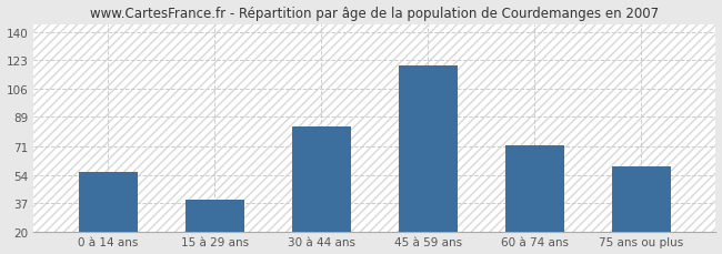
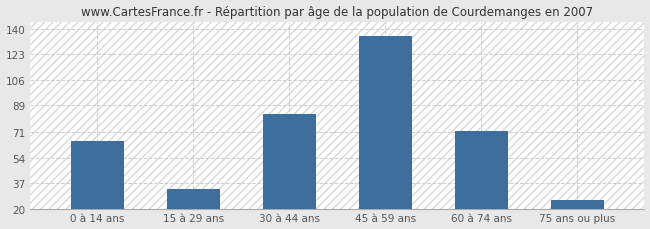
0 à 14 ans: 56 -> 65
15 à 29 ans: 39 -> 33
45 à 59 ans: 120 -> 135
75 ans ou plus: 59 -> 26
